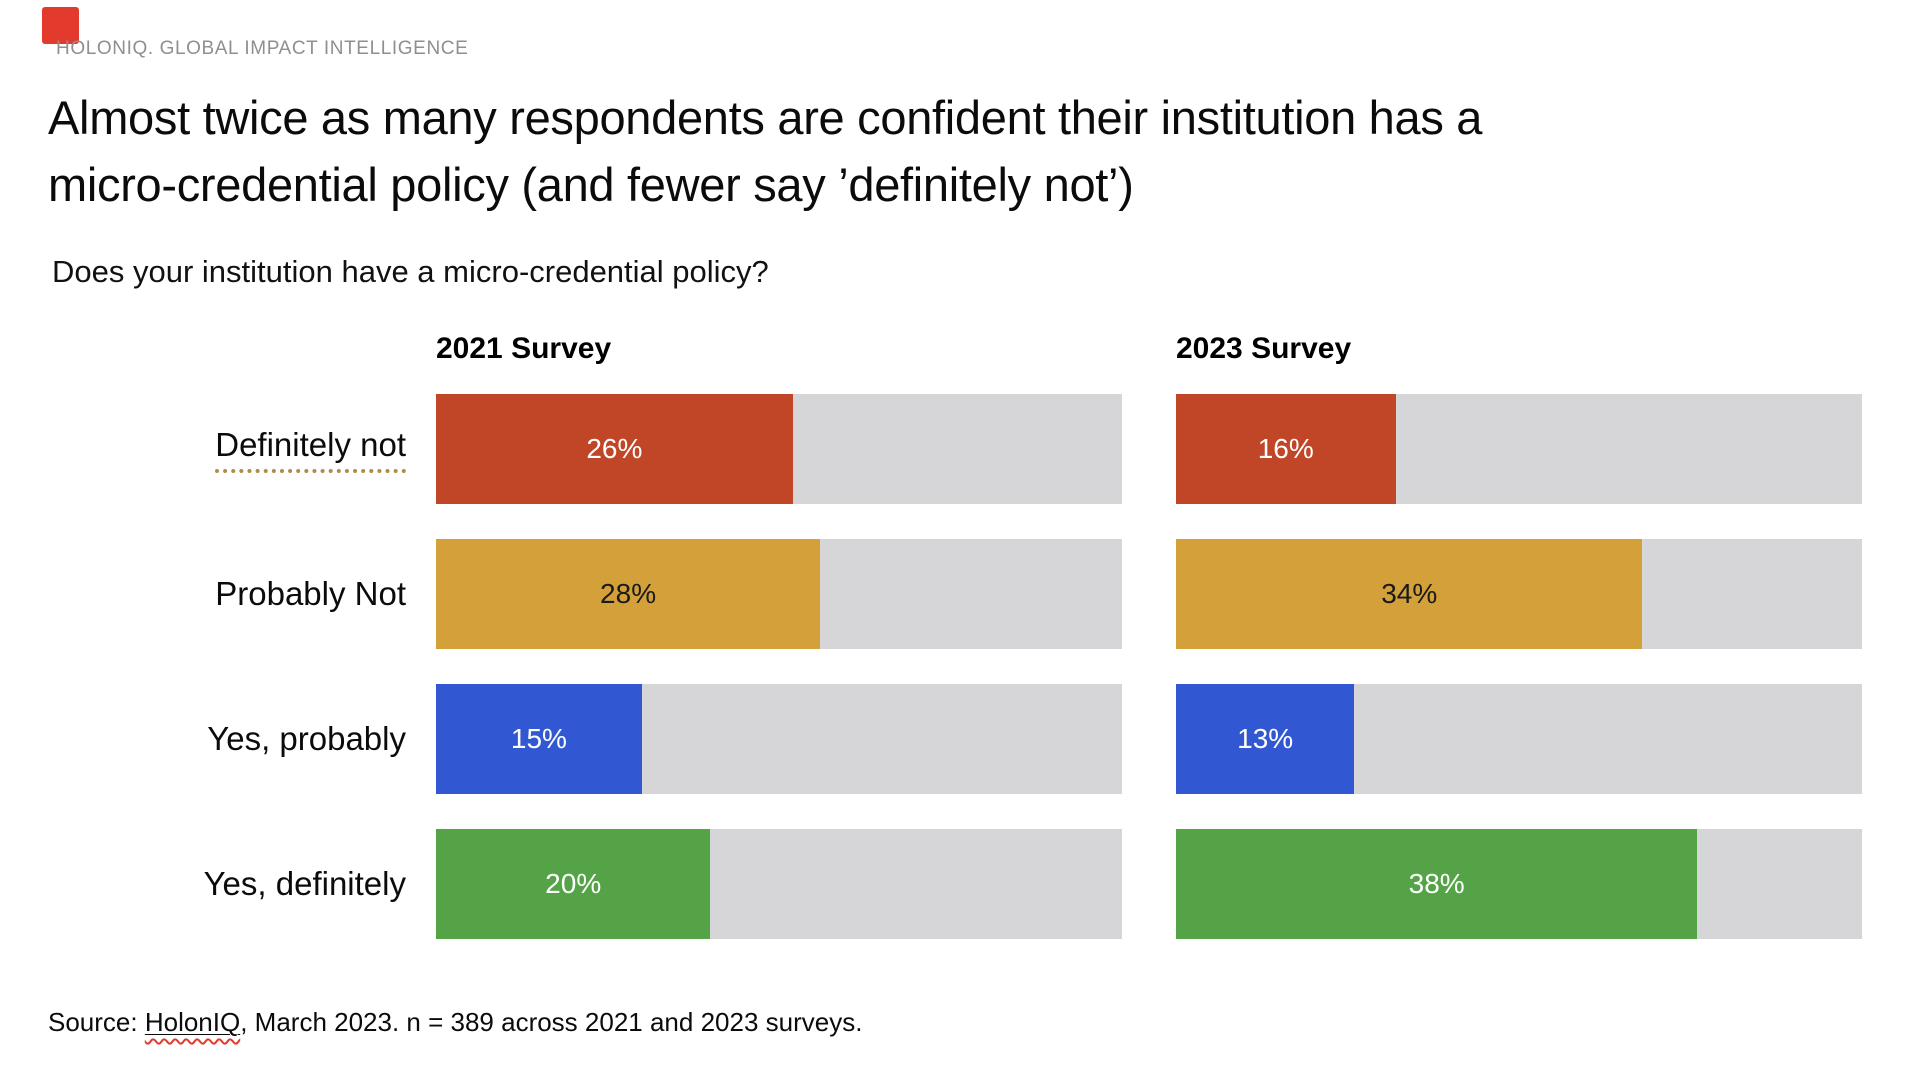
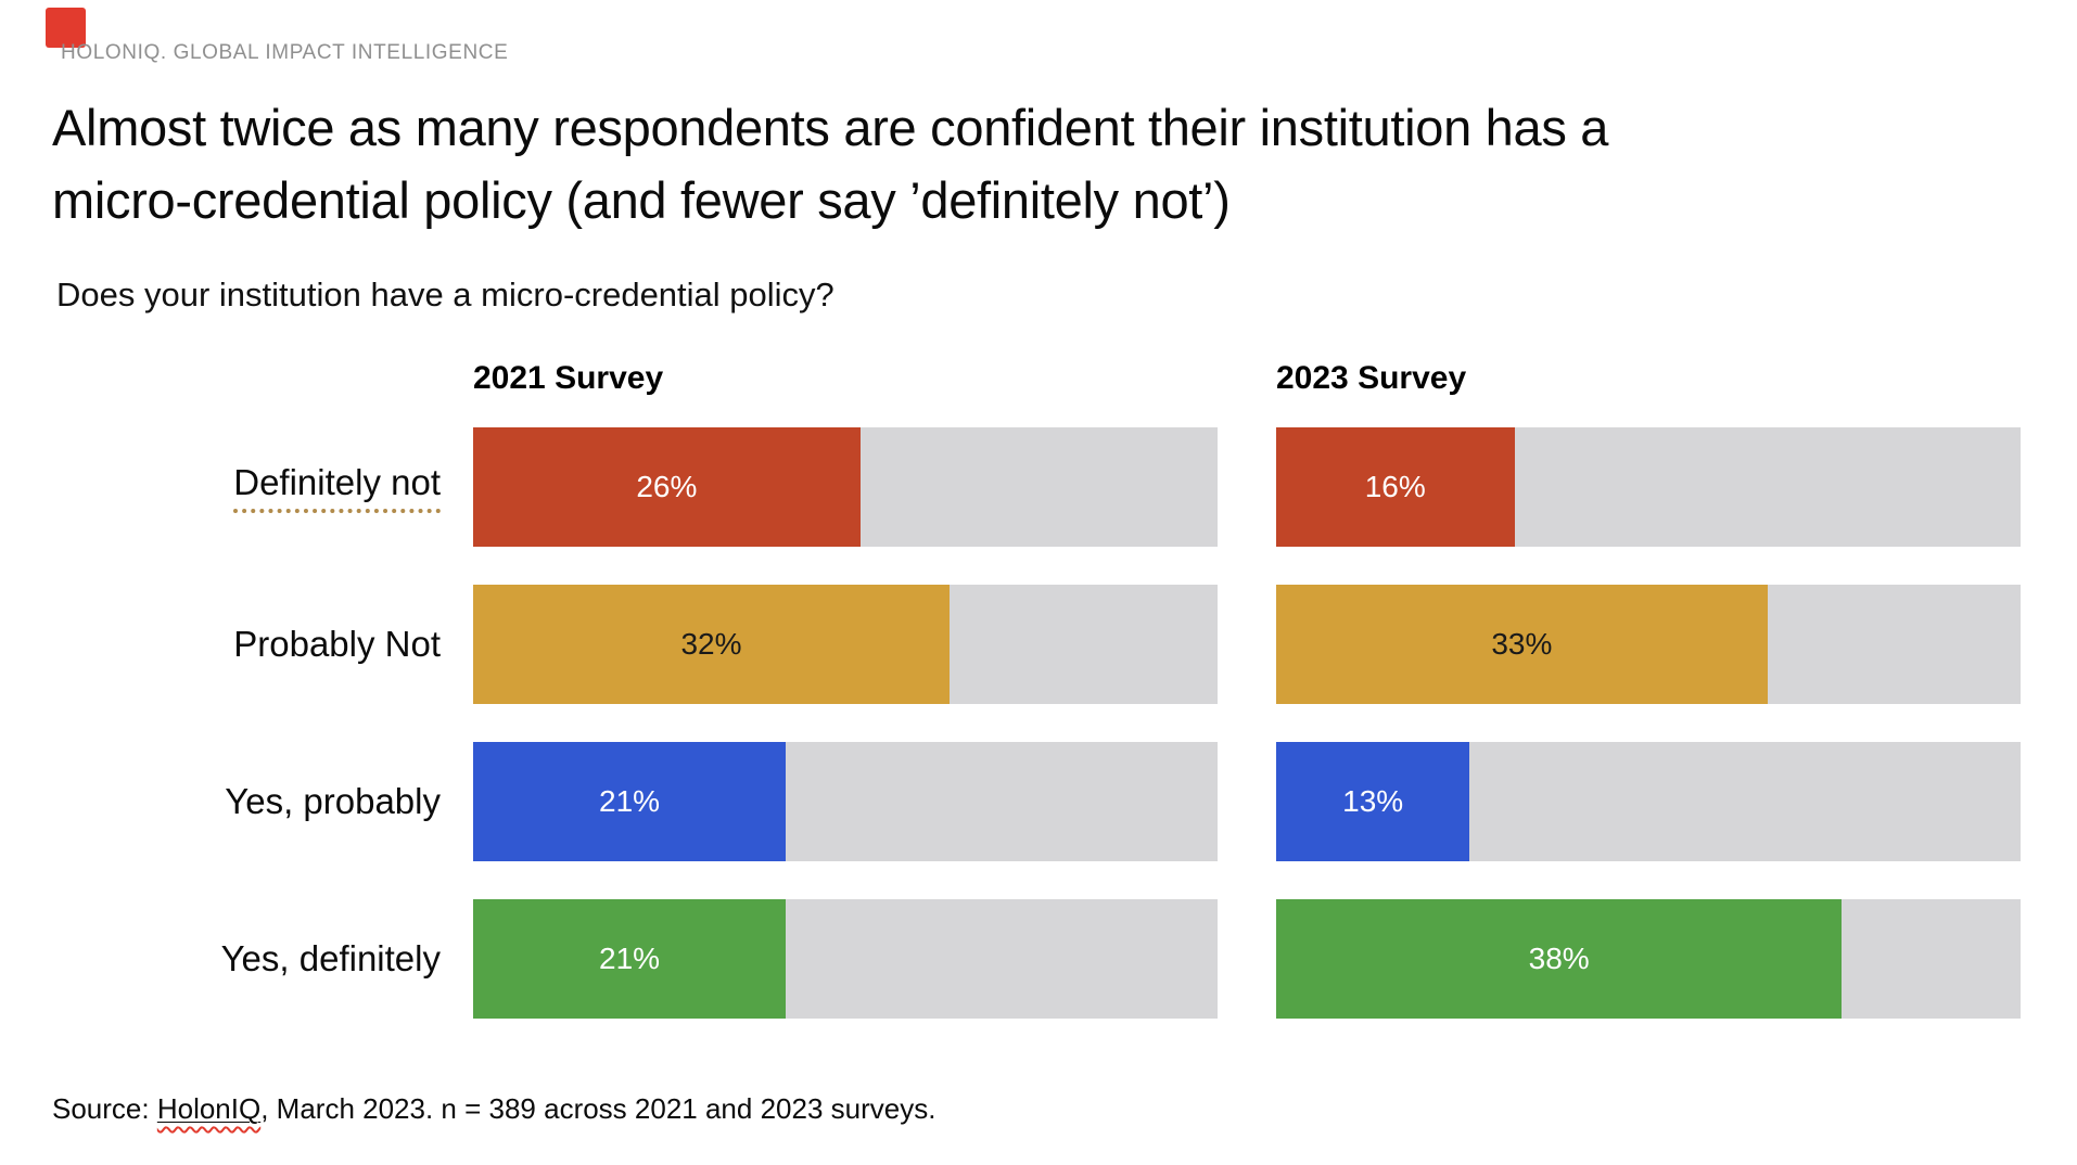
2021 Survey/Probably Not: 28% -> 32%
2023 Survey/Probably Not: 34% -> 33%
2021 Survey/Yes, probably: 15% -> 21%
2021 Survey/Yes, definitely: 20% -> 21%
